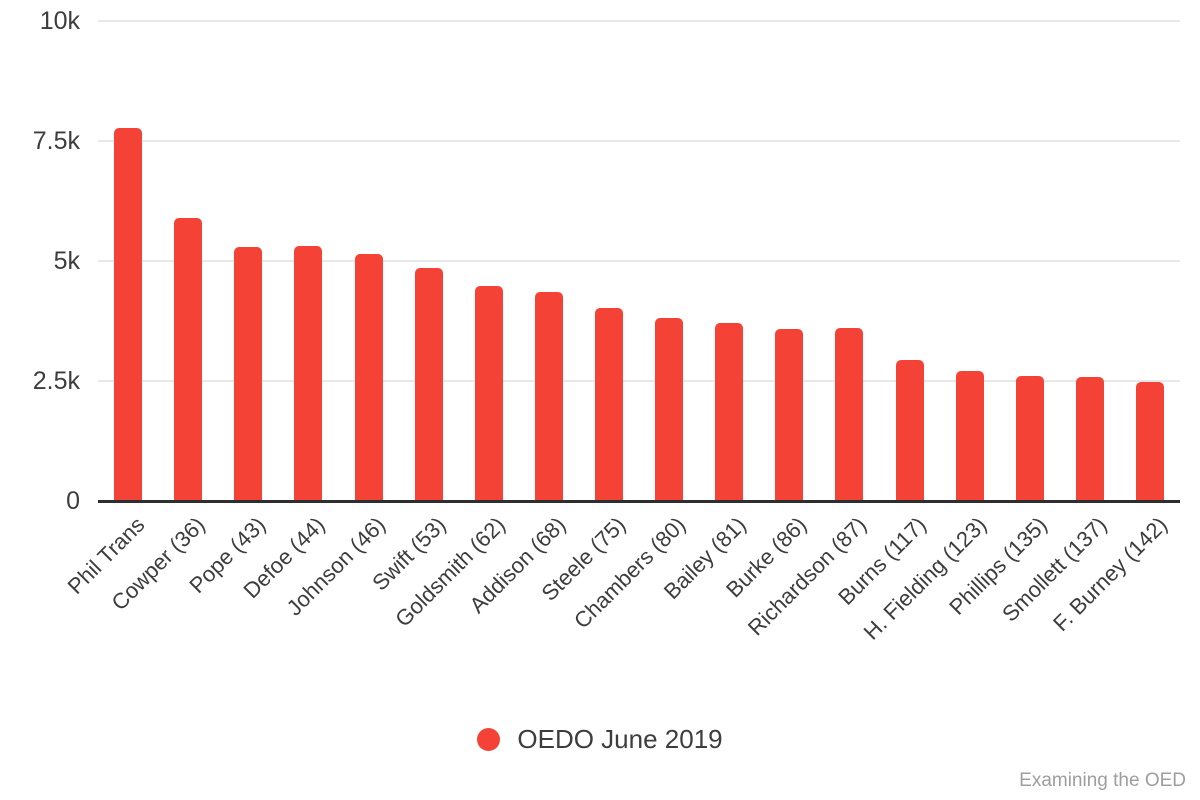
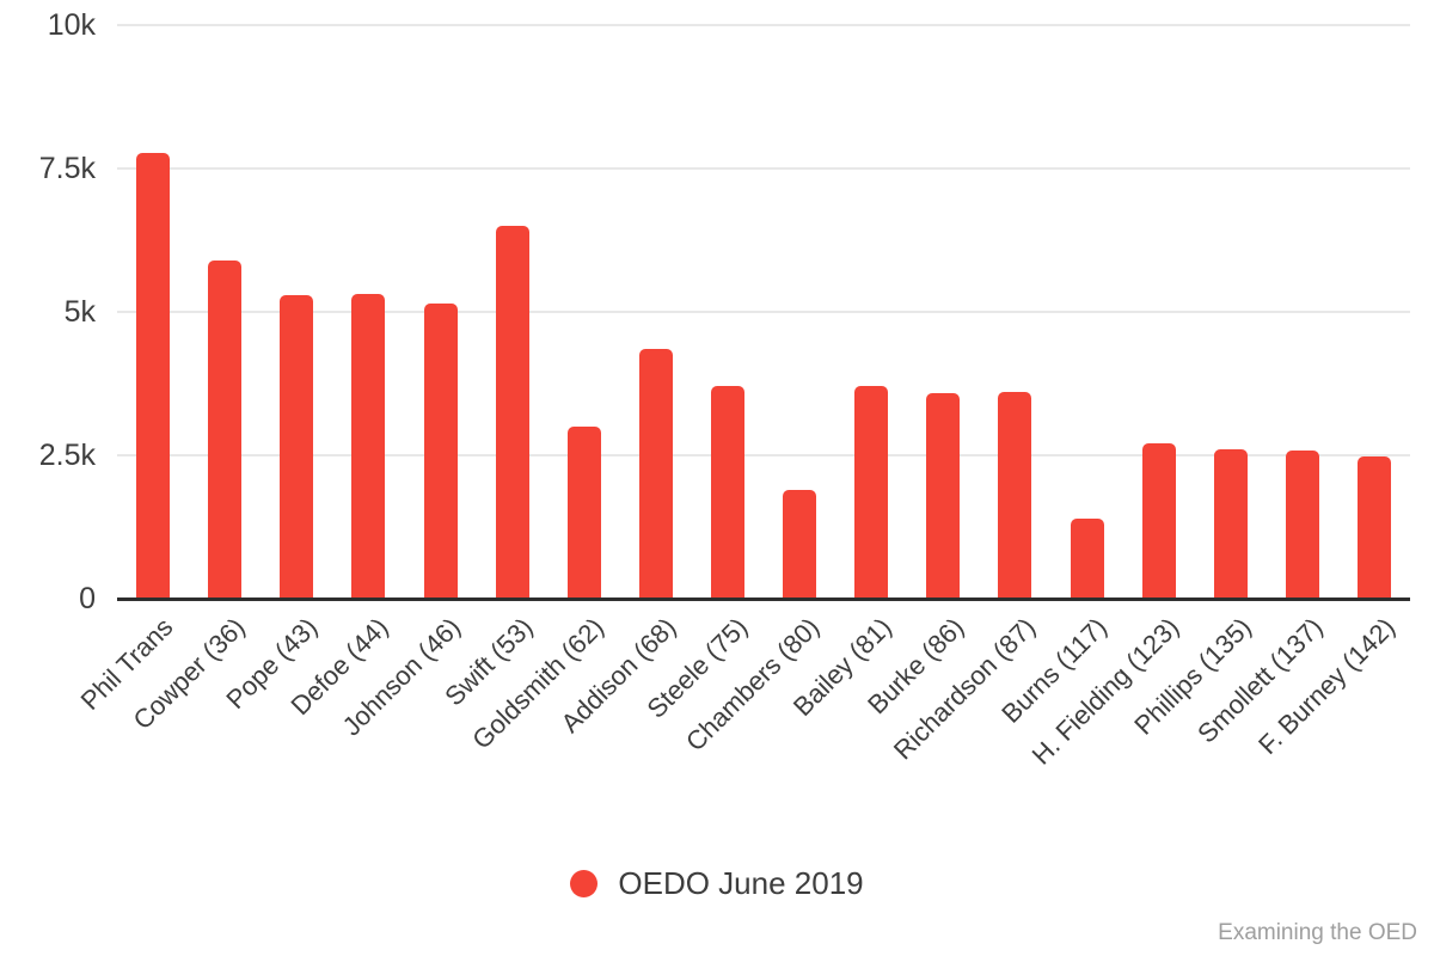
Swift (53): 4.8k -> 6.5k
Goldsmith (62): 4.5k -> 3.0k
Steele (75): 4.0k -> 3.7k
Chambers (80): 3.8k -> 1.9k
Burns (117): 2.9k -> 1.4k
